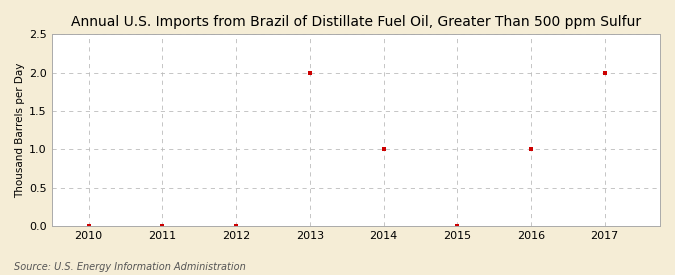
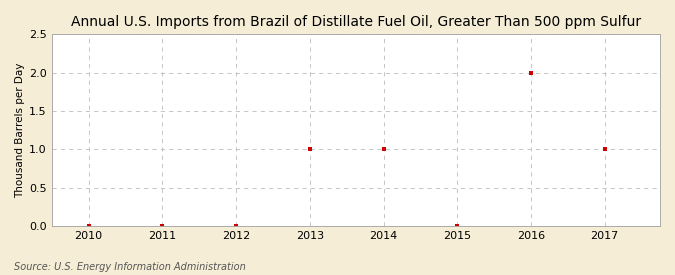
2013: 2 -> 1
2016: 1 -> 2
2017: 2 -> 1
